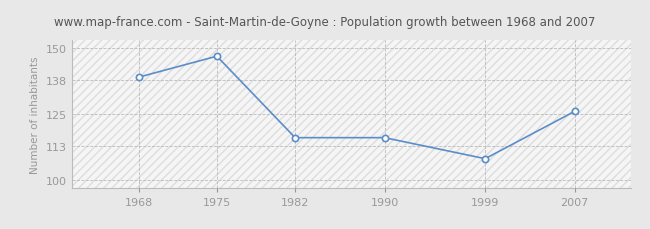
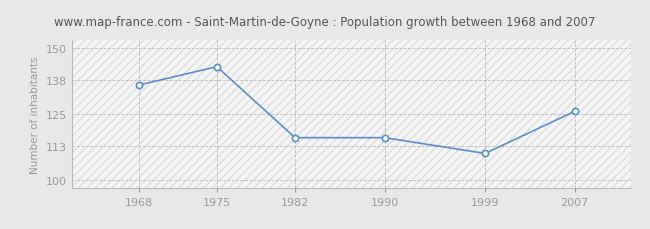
1968: 139 -> 136
1975: 147 -> 143
1999: 108 -> 110
